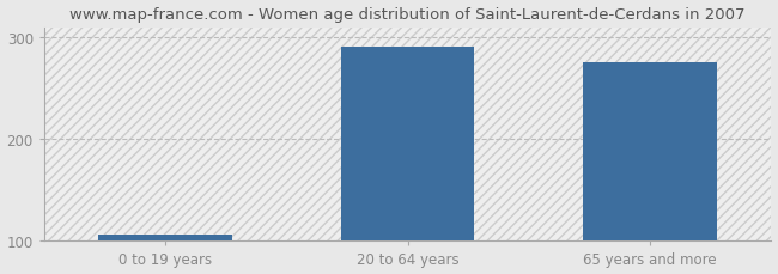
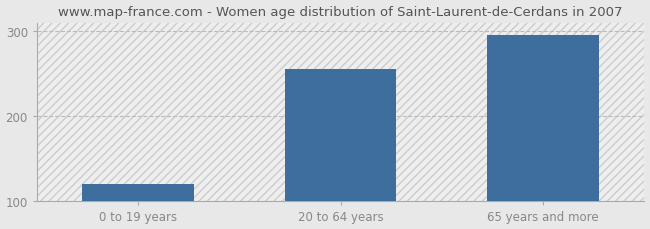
0 to 19 years: 106 -> 120
20 to 64 years: 291 -> 256
65 years and more: 276 -> 296
